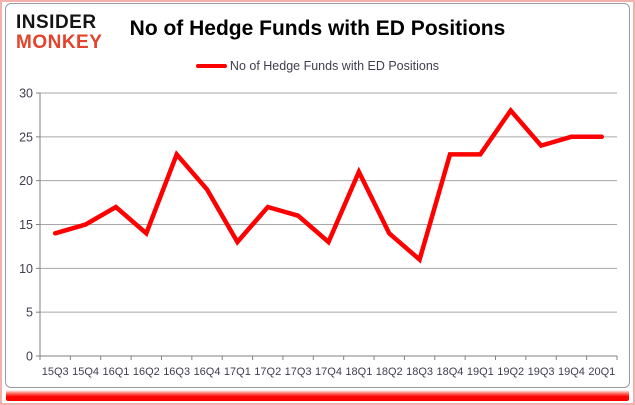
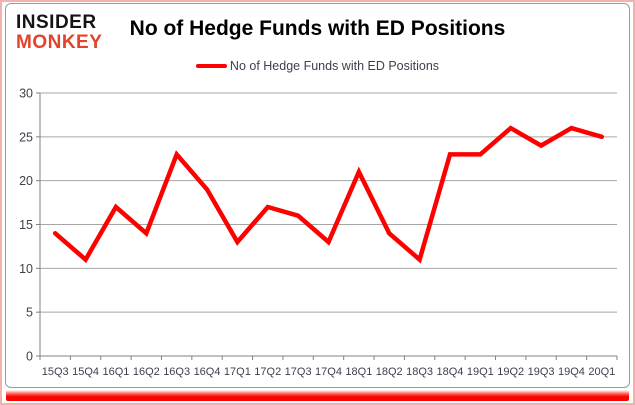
15Q4: 15 -> 11
19Q2: 28 -> 26
19Q4: 25 -> 26
